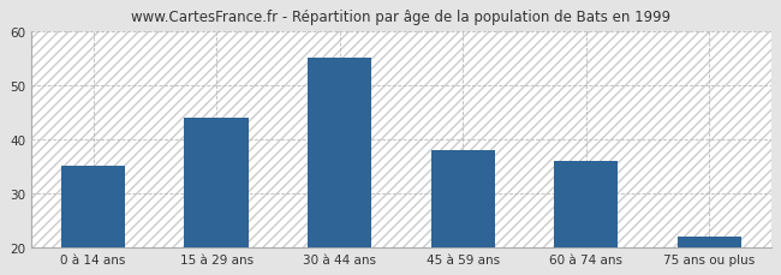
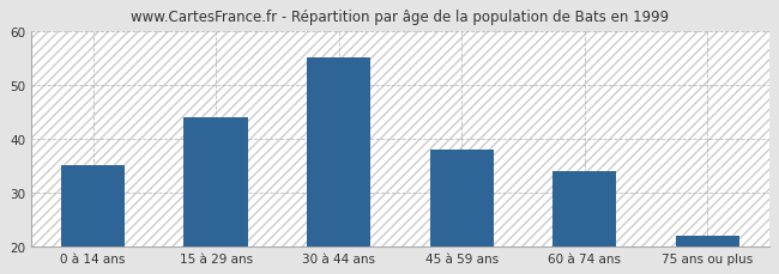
60 à 74 ans: 36 -> 34
